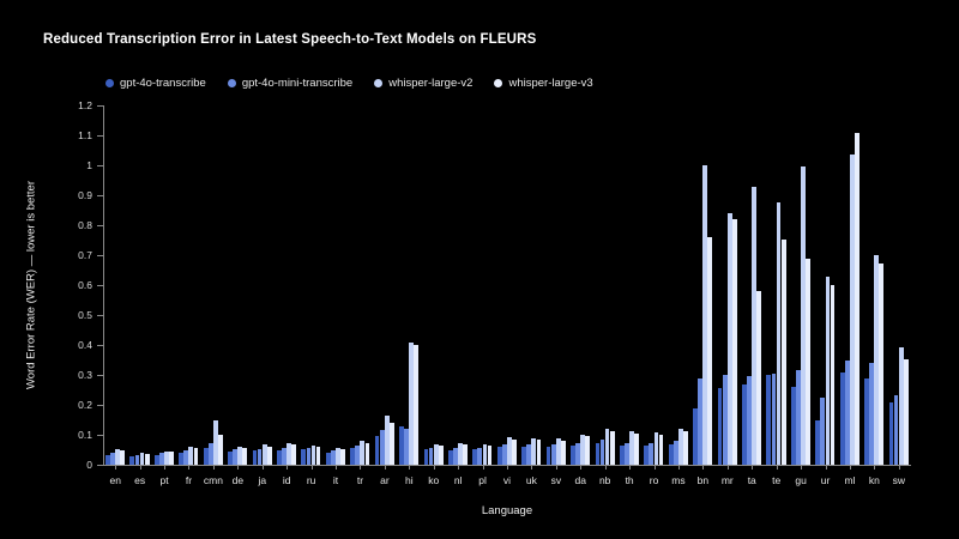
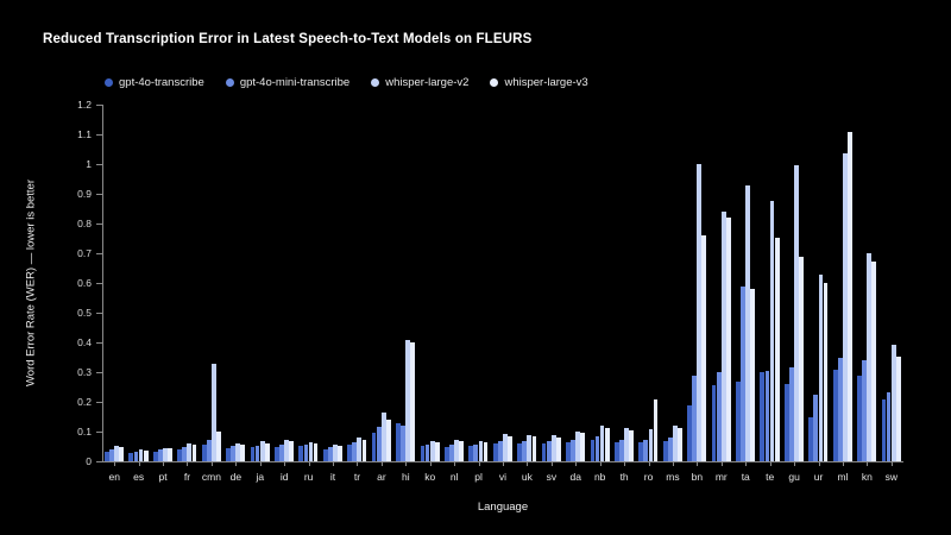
whisper-large-v2/cmn: 0.15 -> 0.33
whisper-large-v3/ro: 0.10 -> 0.21
gpt-4o-mini-transcribe/ta: 0.30 -> 0.59
